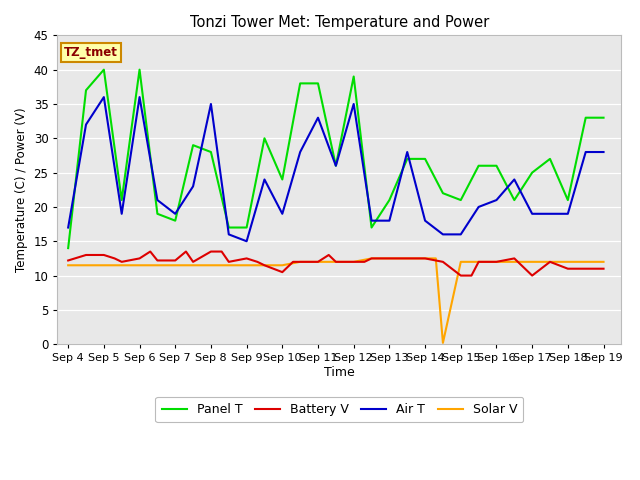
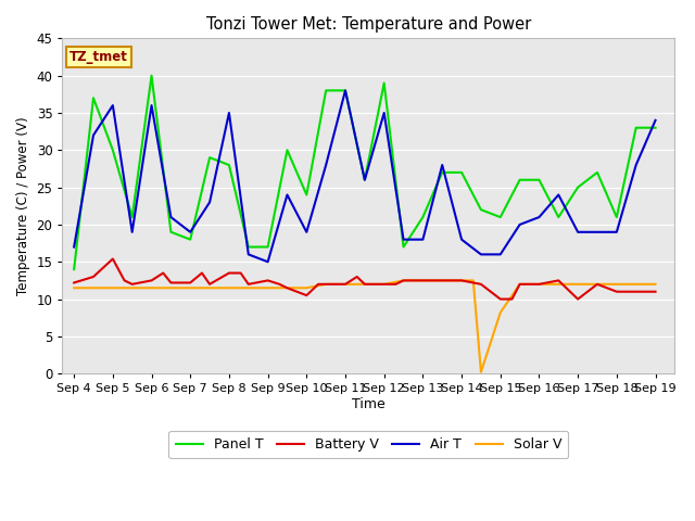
Panel T/Sep 5: 40 -> 30
Battery V/Sep 5: 13.0 -> 15.4
Air T/Sep 11: 33 -> 38
Solar V/Sep 15: 12.0 -> 8.2
Air T/Sep 19: 28 -> 34
